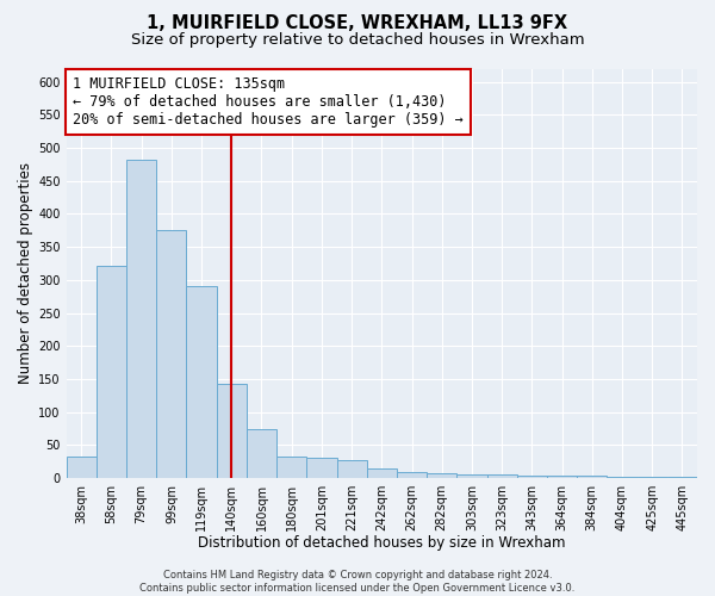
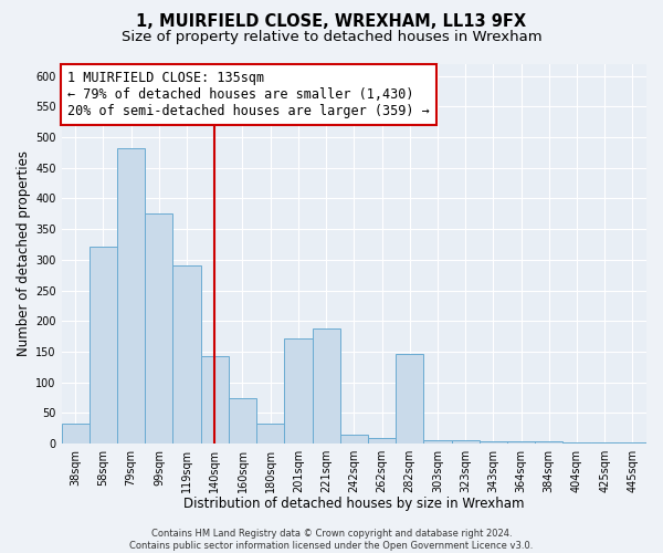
201sqm: 30 -> 172
221sqm: 28 -> 188
282sqm: 8 -> 146
